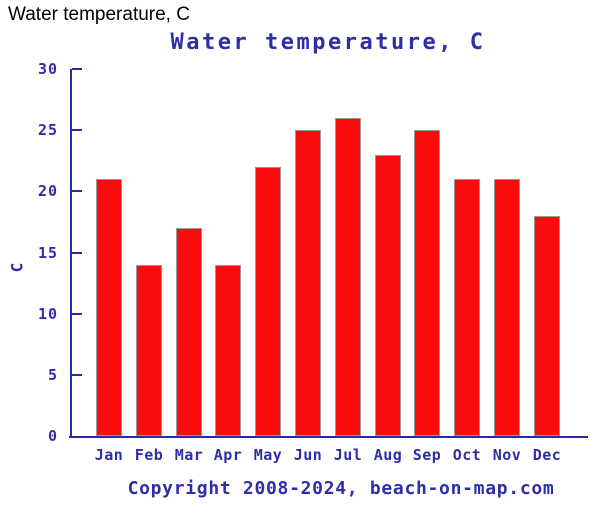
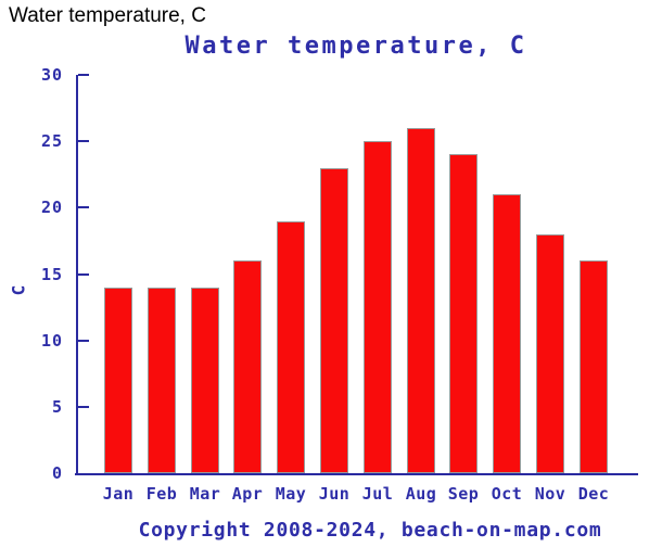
Jan: 21 -> 14
Mar: 17 -> 14
Apr: 14 -> 16
May: 22 -> 19
Jun: 25 -> 23
Jul: 26 -> 25
Aug: 23 -> 26
Sep: 25 -> 24
Nov: 21 -> 18
Dec: 18 -> 16
